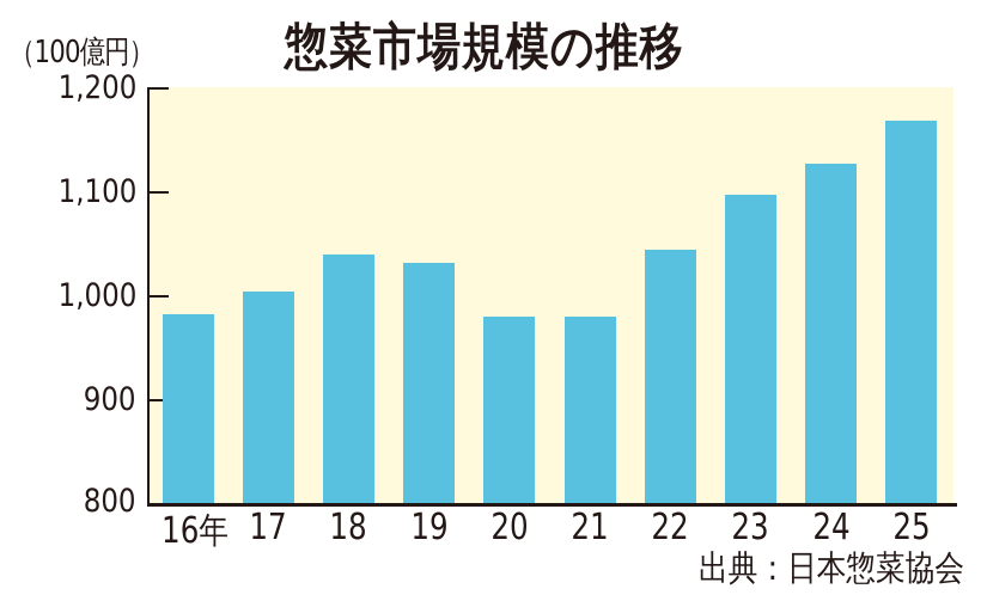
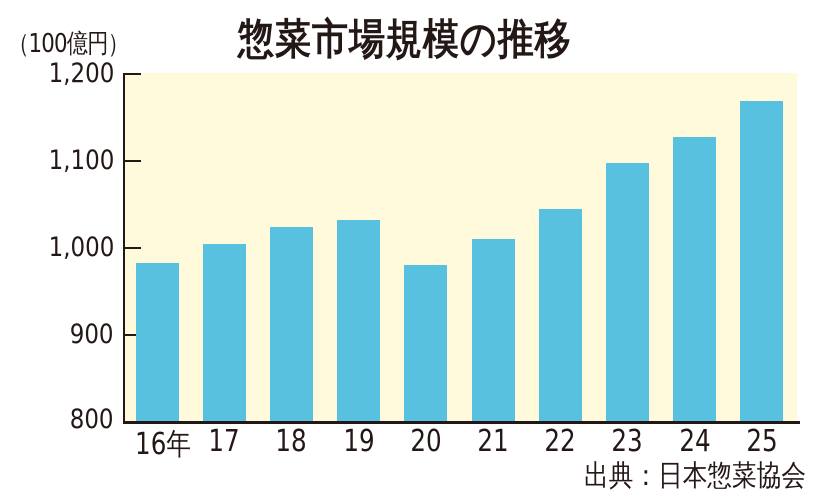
18: 1040 -> 1020
21: 980 -> 1010
